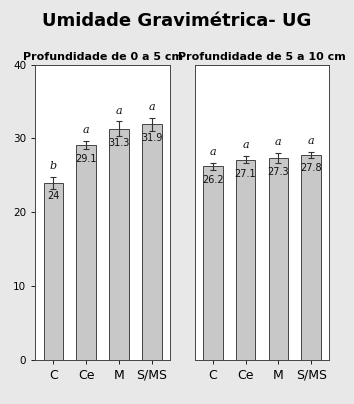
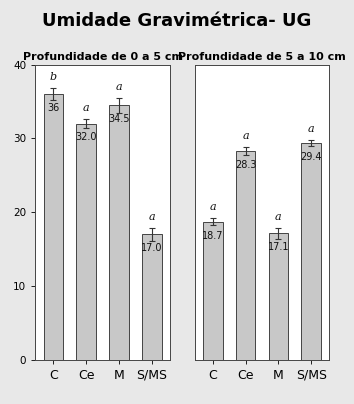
Profundidade de 0 a 5 cm/C: 24 -> 36
Profundidade de 0 a 5 cm/Ce: 29.1 -> 32.0
Profundidade de 0 a 5 cm/M: 31.3 -> 34.5
Profundidade de 0 a 5 cm/S/MS: 31.9 -> 17.0
Profundidade de 5 a 10 cm/C: 26.2 -> 18.7
Profundidade de 5 a 10 cm/Ce: 27.1 -> 28.3
Profundidade de 5 a 10 cm/M: 27.3 -> 17.1
Profundidade de 5 a 10 cm/S/MS: 27.8 -> 29.4
